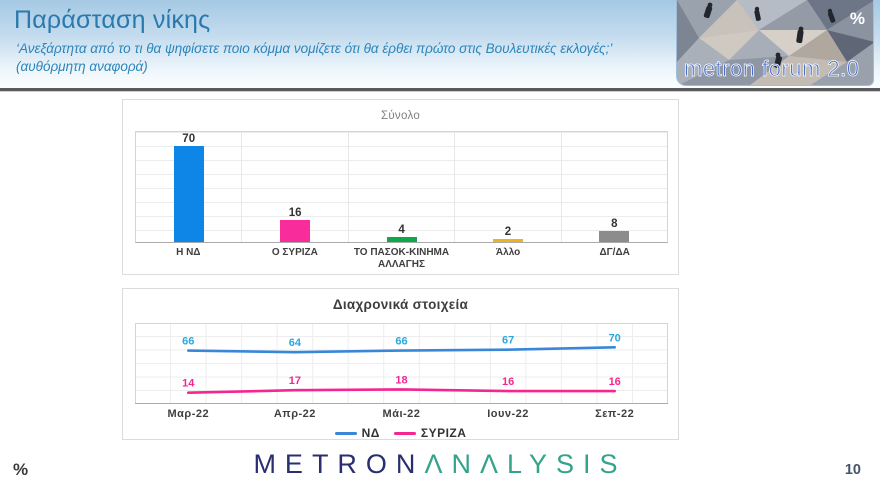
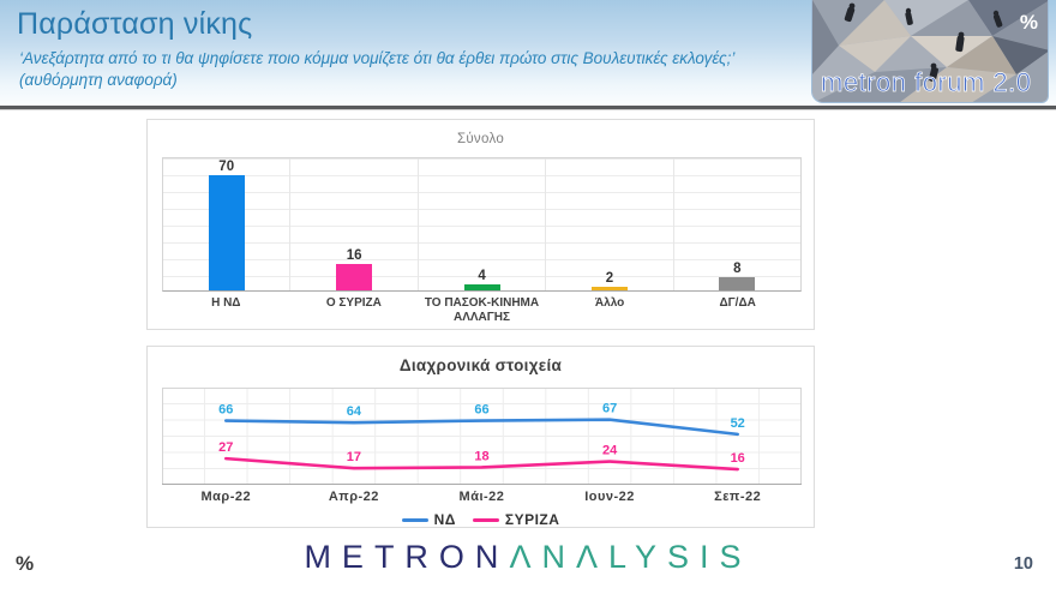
Διαχρονικά στοιχεία/ΣΥΡΙΖΑ/Μαρ-22: 14 -> 27
Διαχρονικά στοιχεία/ΣΥΡΙΖΑ/Ιουν-22: 16 -> 24
Διαχρονικά στοιχεία/ΝΔ/Σεπ-22: 70 -> 52
